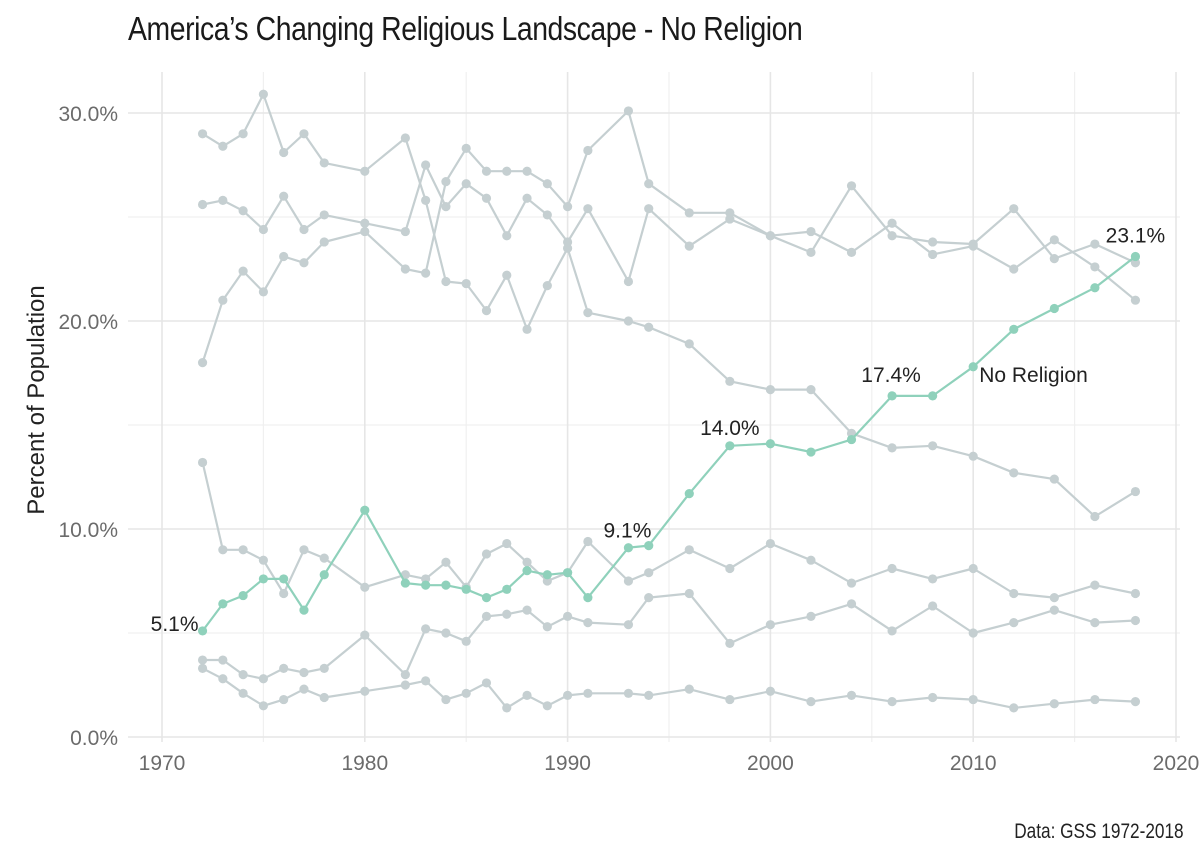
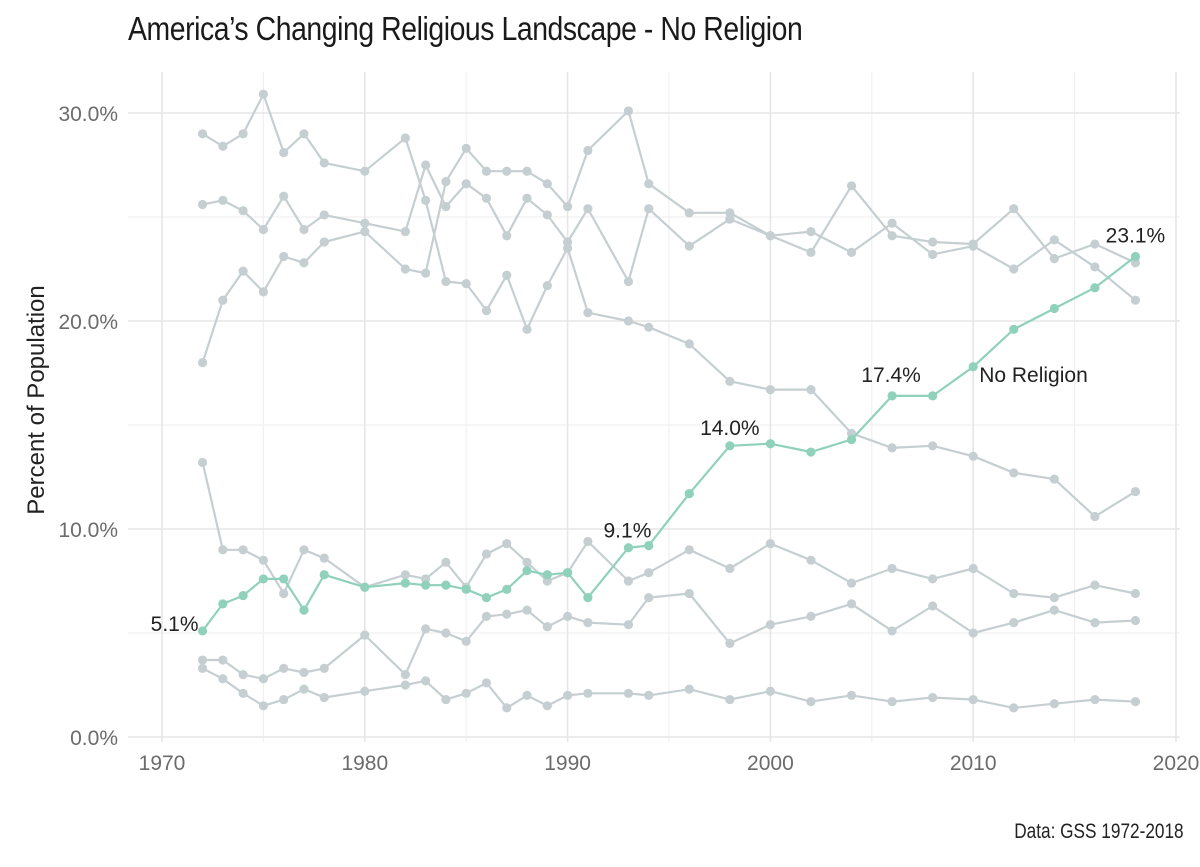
No Religion/1980: 10.9% -> 7.2%
